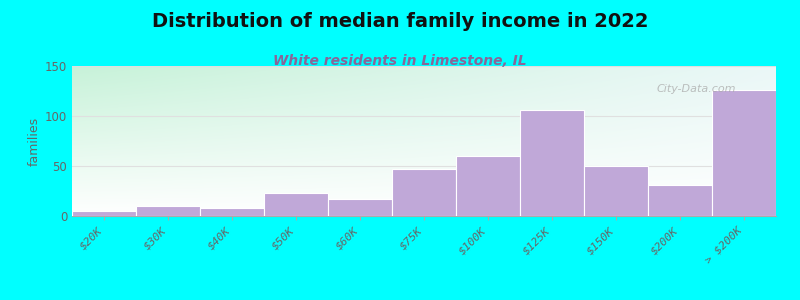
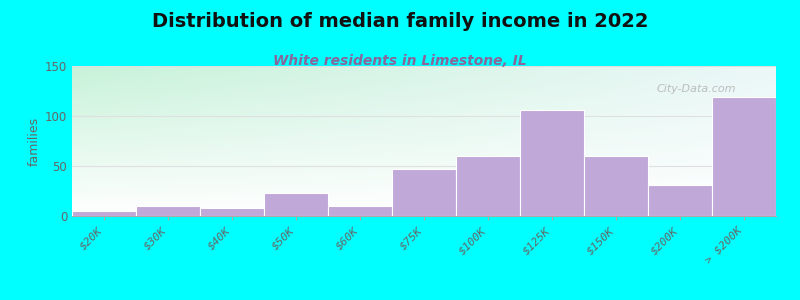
$60K: 17 -> 10
$150K: 50 -> 60
> $200K: 126 -> 119
